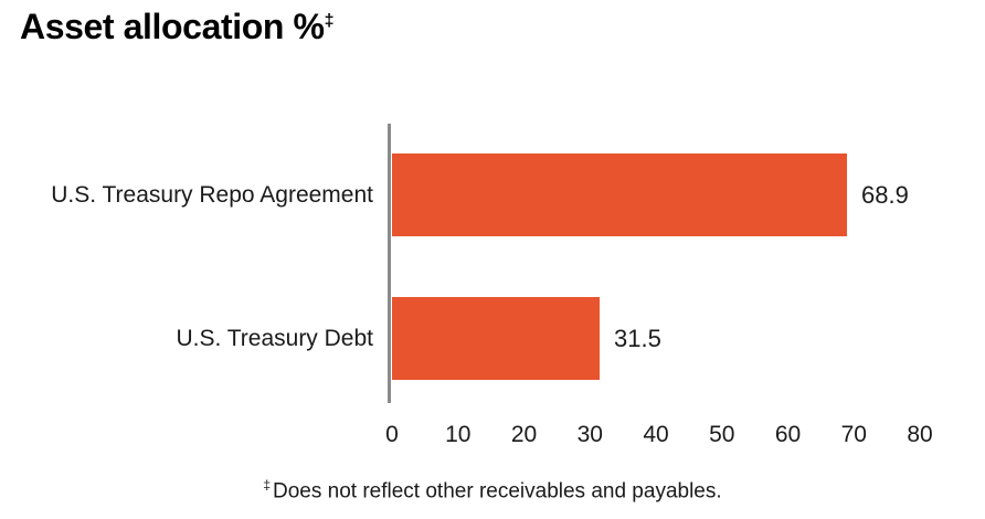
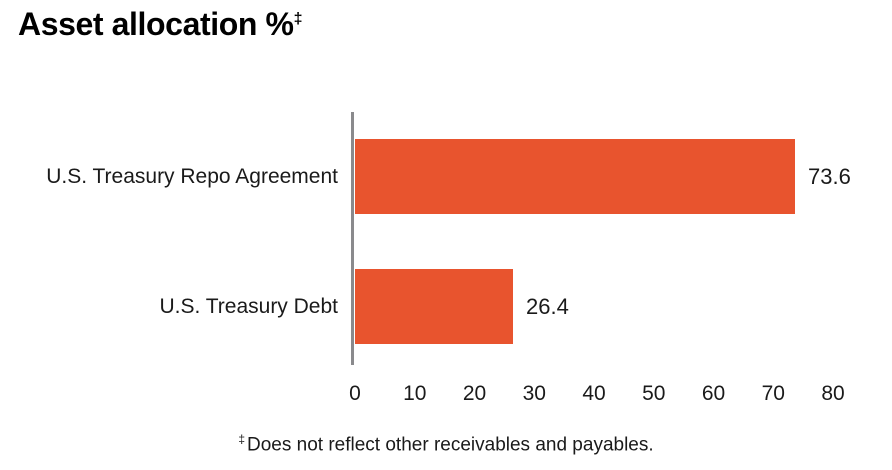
U.S. Treasury Repo Agreement: 68.9 -> 73.6
U.S. Treasury Debt: 31.5 -> 26.4
